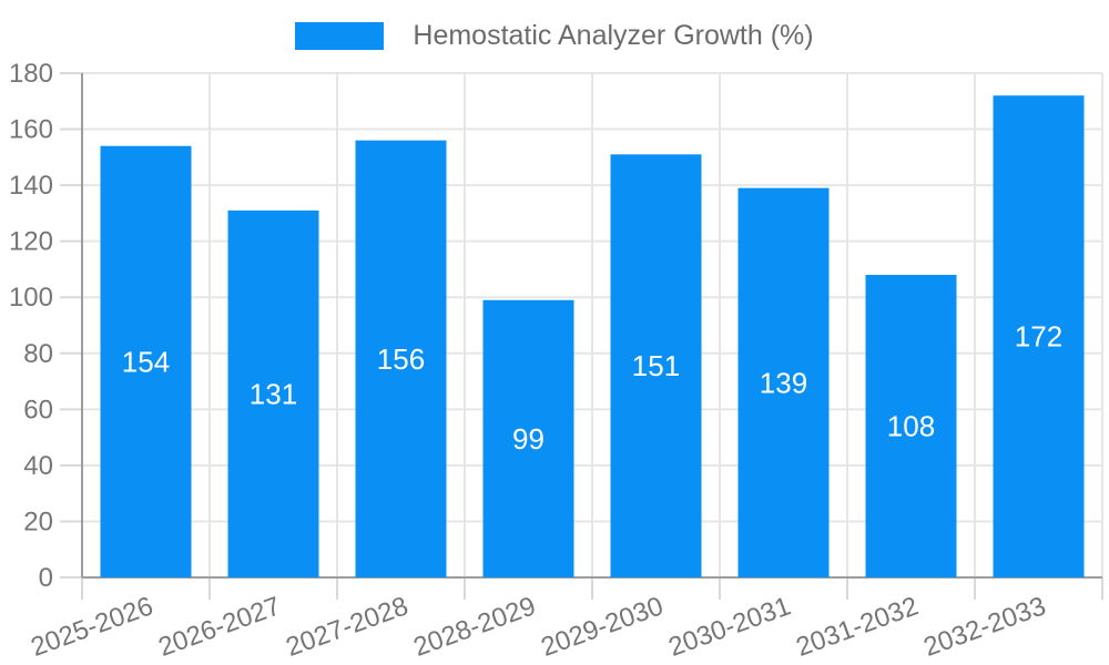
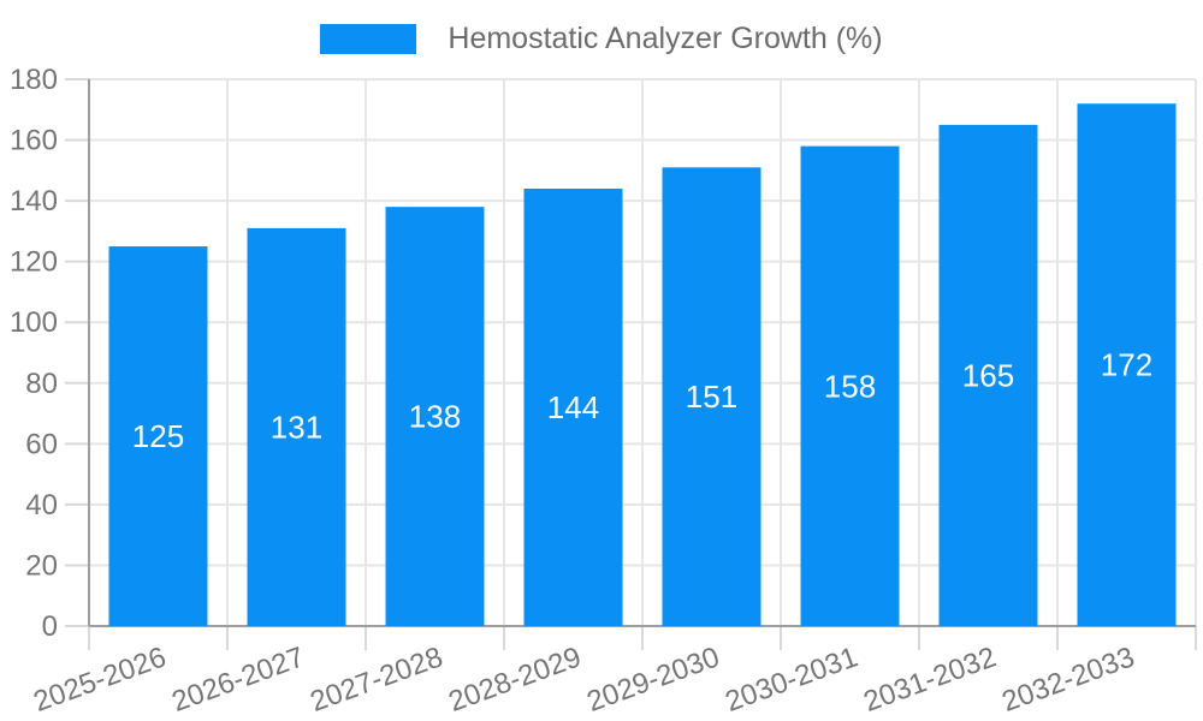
2025-2026: 154 -> 125
2027-2028: 156 -> 138
2028-2029: 99 -> 144
2030-2031: 139 -> 158
2031-2032: 108 -> 165
